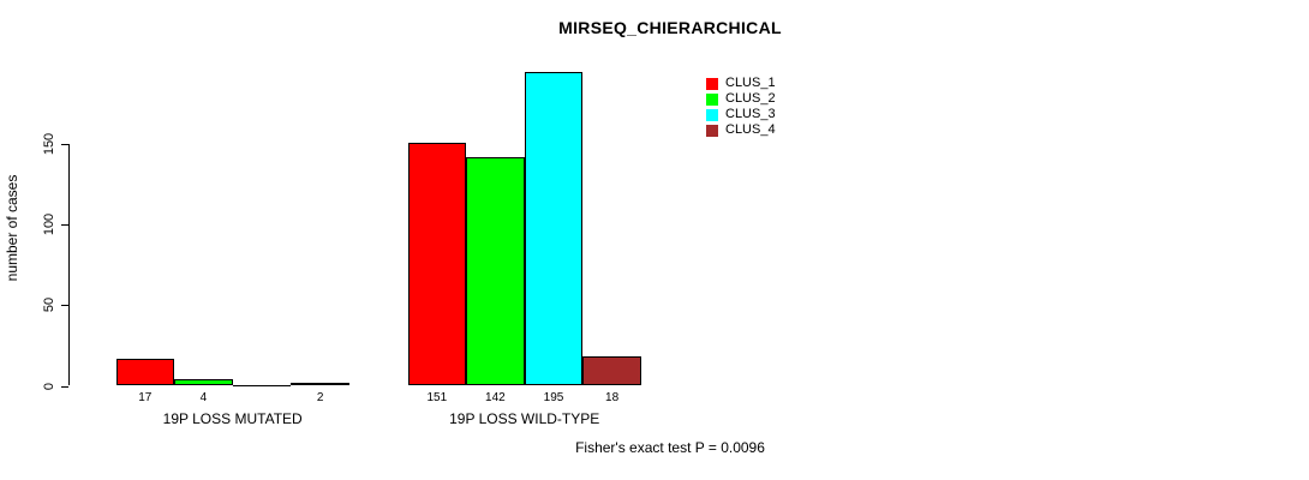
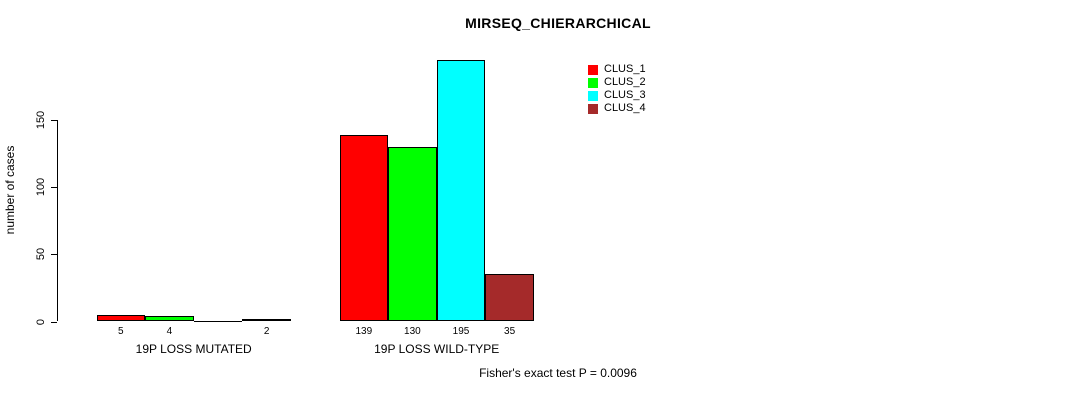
CLUS_1/19P LOSS MUTATED: 17 -> 5
CLUS_1/19P LOSS WILD-TYPE: 151 -> 139
CLUS_2/19P LOSS WILD-TYPE: 142 -> 130
CLUS_4/19P LOSS WILD-TYPE: 18 -> 35
